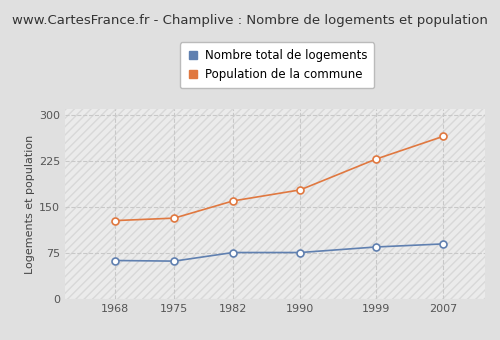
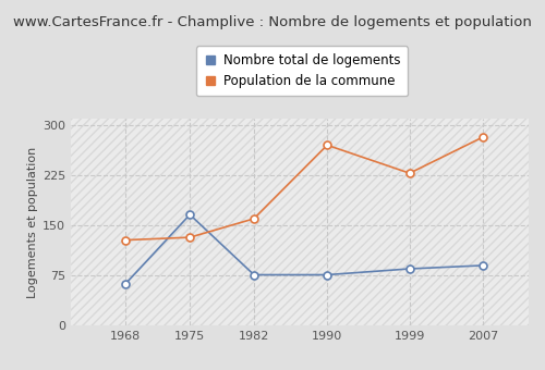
Nombre total de logements/1975: 62 -> 166
Population de la commune/1990: 178 -> 270
Population de la commune/2007: 265 -> 282
